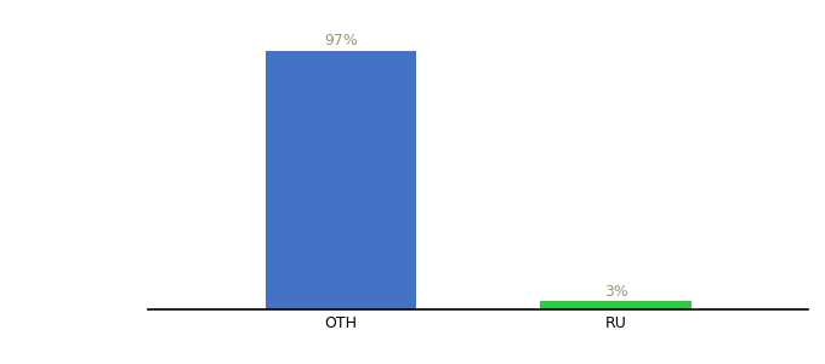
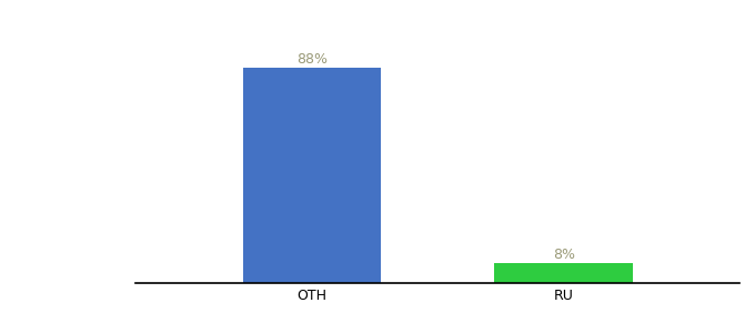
OTH: 97% -> 88%
RU: 3% -> 8%
